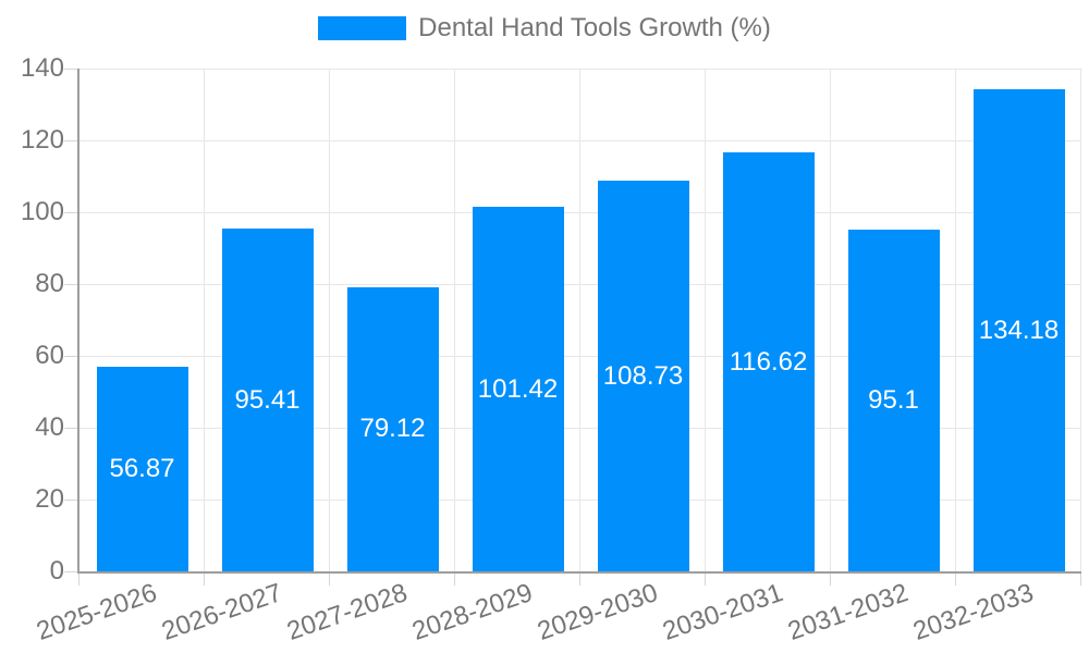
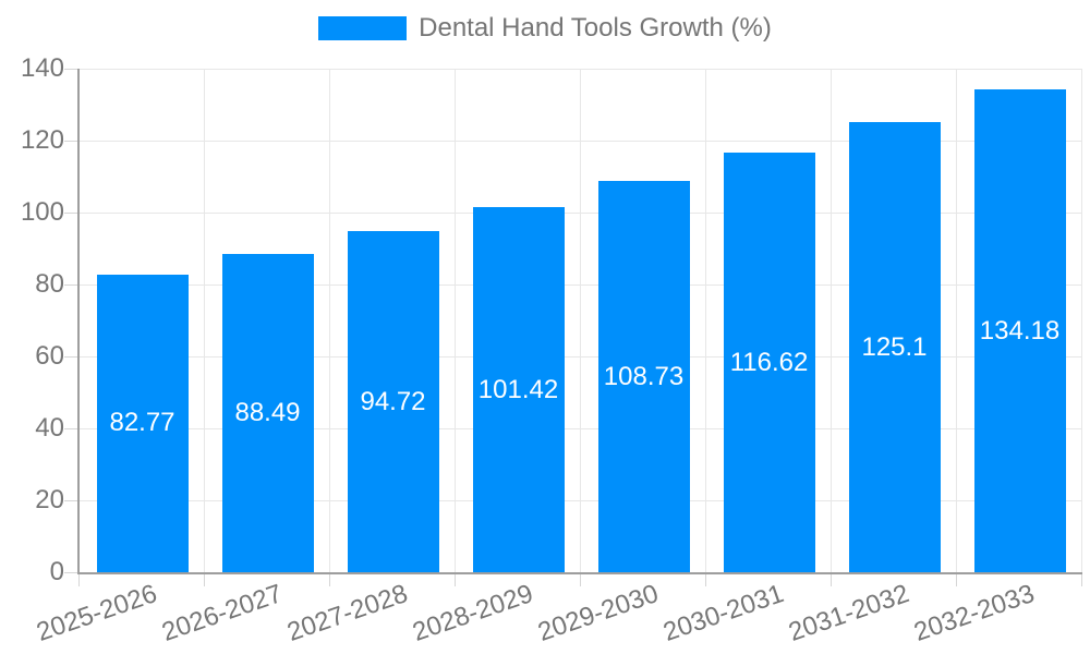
2025-2026: 56.87 -> 82.77
2026-2027: 95.41 -> 88.49
2027-2028: 79.12 -> 94.72
2031-2032: 95.1 -> 125.1
